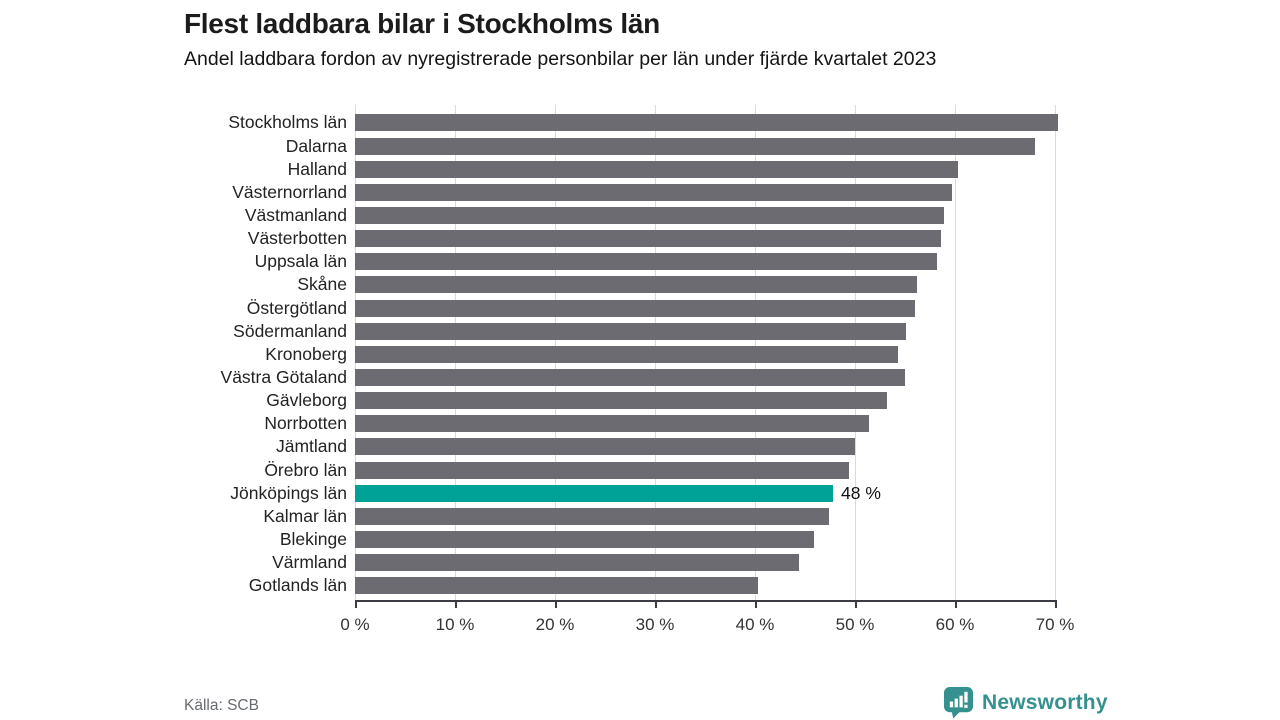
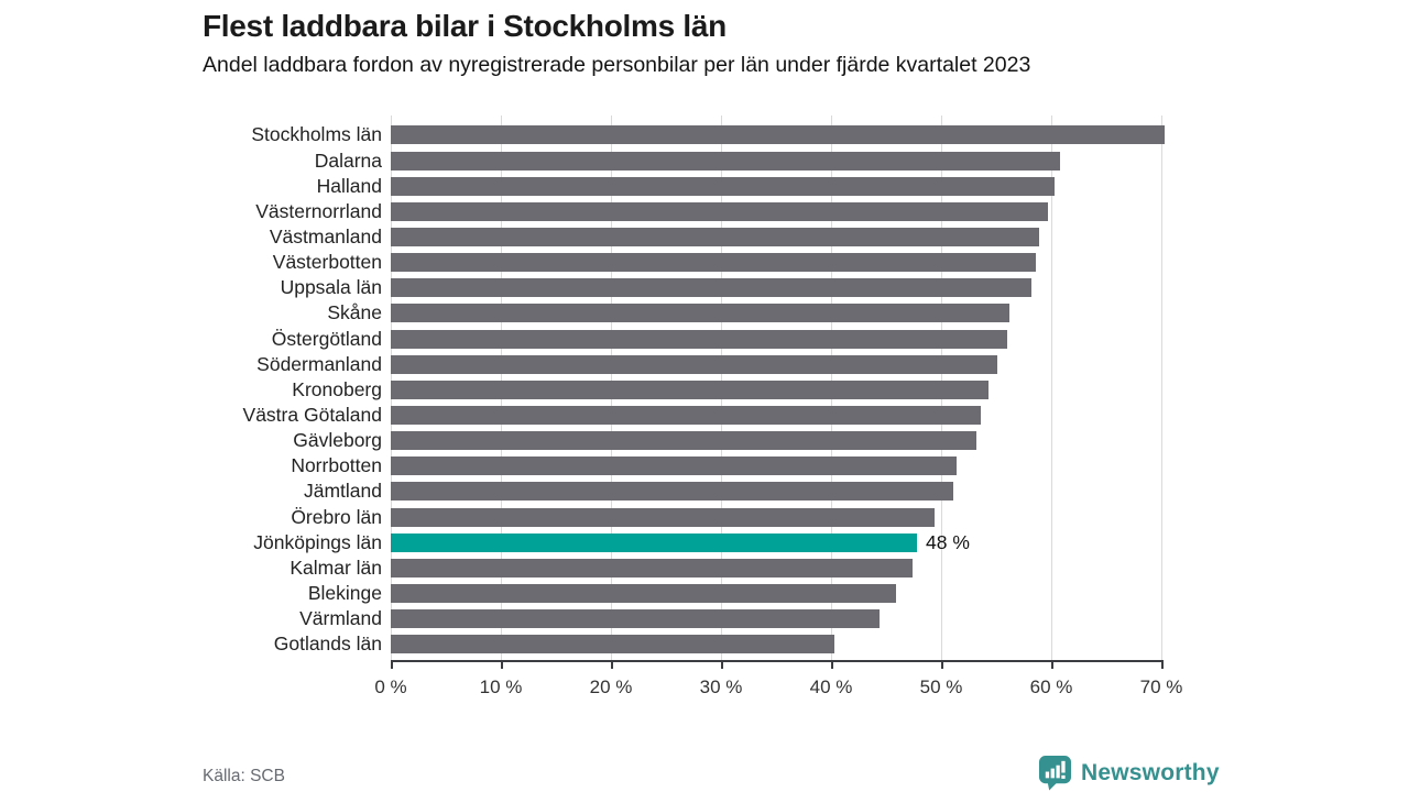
Dalarna: 68% -> 61%
Västra Götaland: 55% -> 54%
Jämtland: 50% -> 51%
